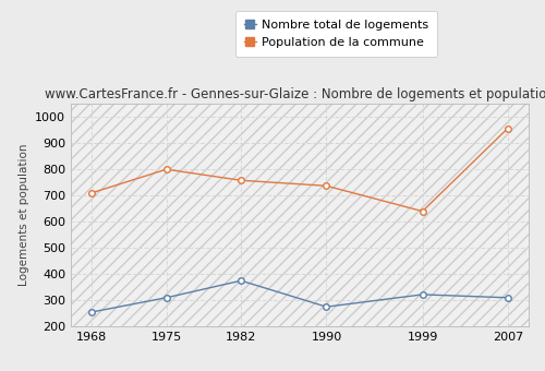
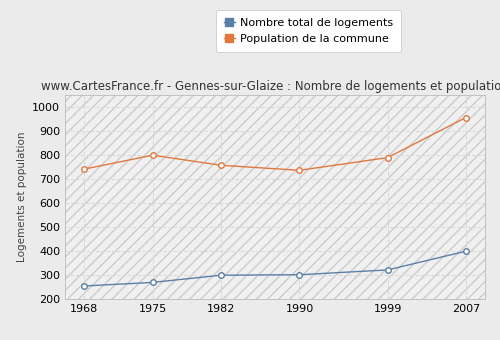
Population de la commune/1968: 710 -> 742
Nombre total de logements/1975: 310 -> 270
Nombre total de logements/1982: 375 -> 300
Nombre total de logements/1990: 275 -> 302
Population de la commune/1999: 640 -> 790
Nombre total de logements/2007: 310 -> 400
